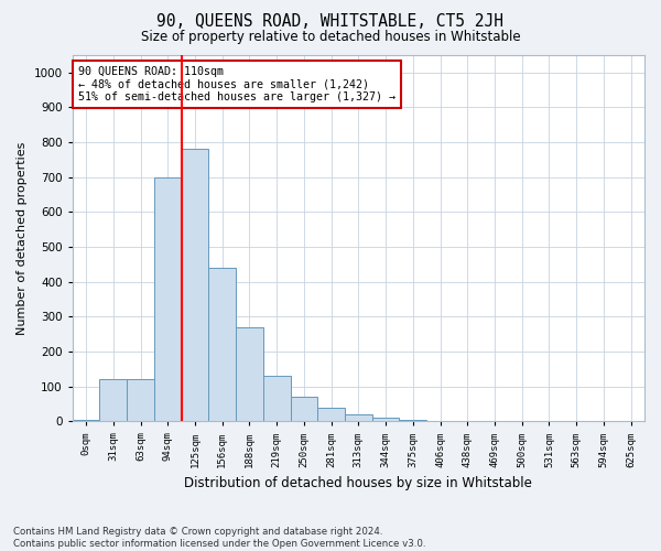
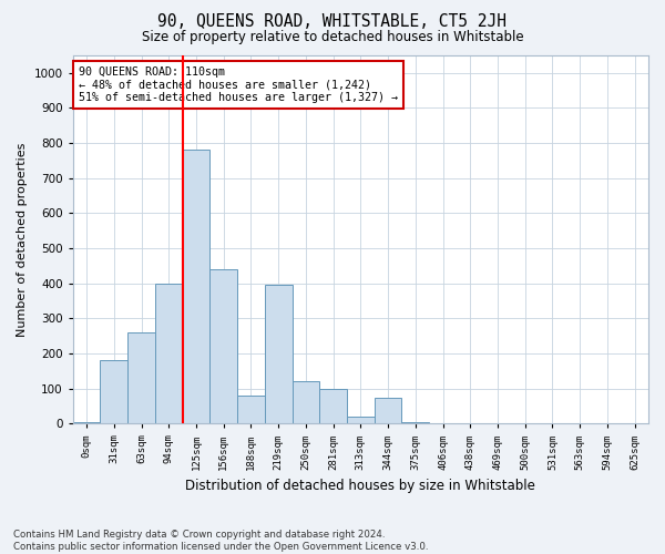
31sqm: 120 -> 180
63sqm: 120 -> 260
94sqm: 700 -> 400
188sqm: 270 -> 80
219sqm: 130 -> 395
250sqm: 70 -> 120
281sqm: 40 -> 100
344sqm: 10 -> 75
